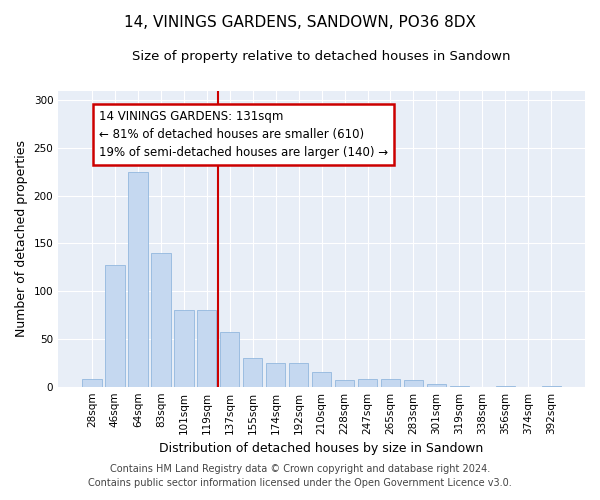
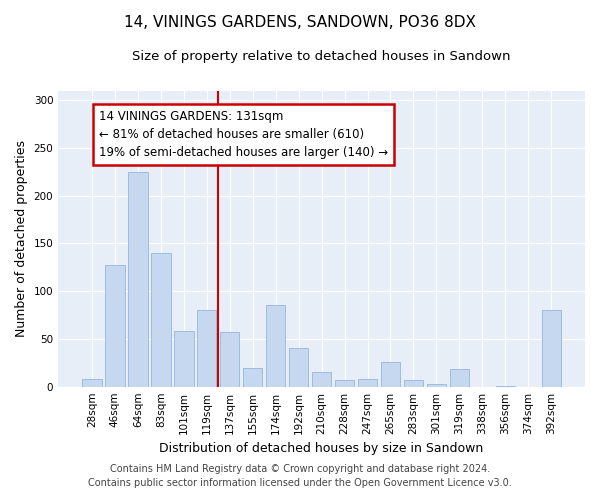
101sqm: 80 -> 58
155sqm: 30 -> 20
174sqm: 25 -> 86
192sqm: 25 -> 40
265sqm: 8 -> 26
319sqm: 1 -> 18
392sqm: 1 -> 80
